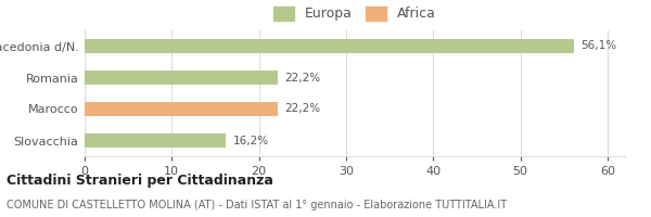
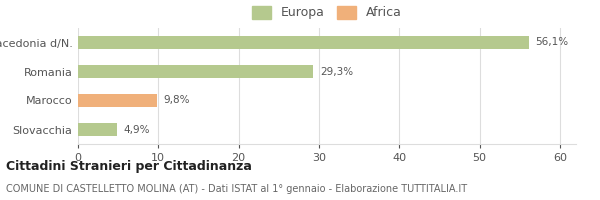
Romania: 22,2% -> 29,3%
Marocco: 22,2% -> 9,8%
Slovacchia: 16,2% -> 4,9%
